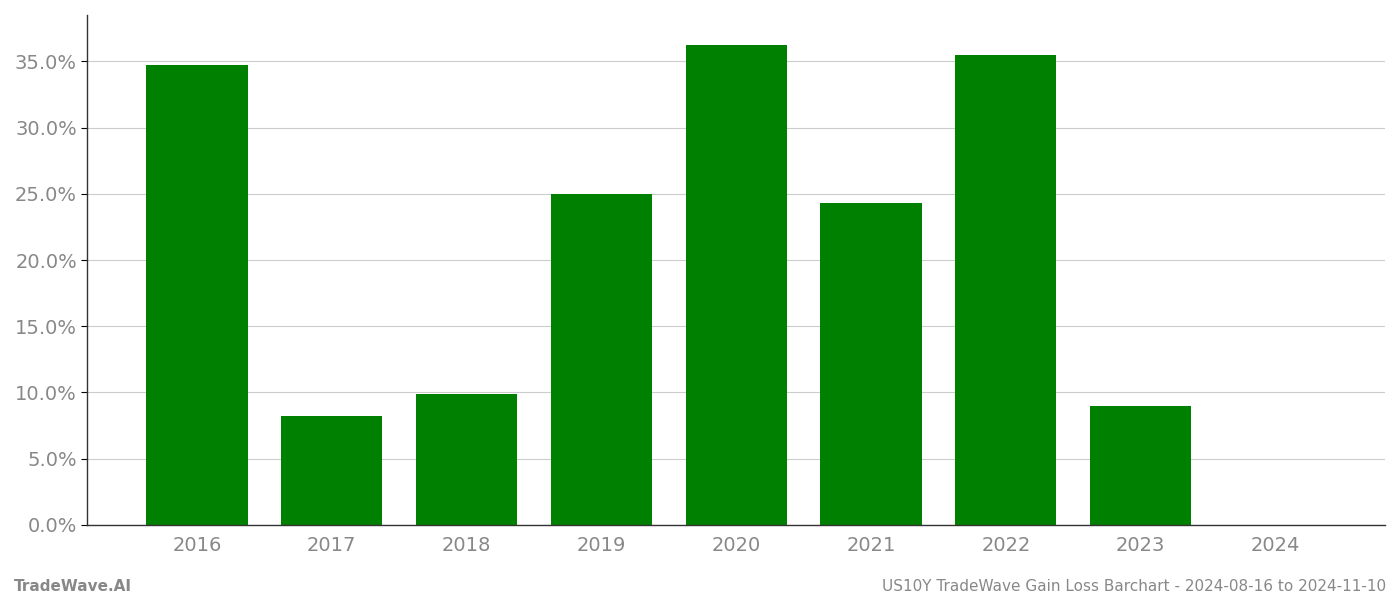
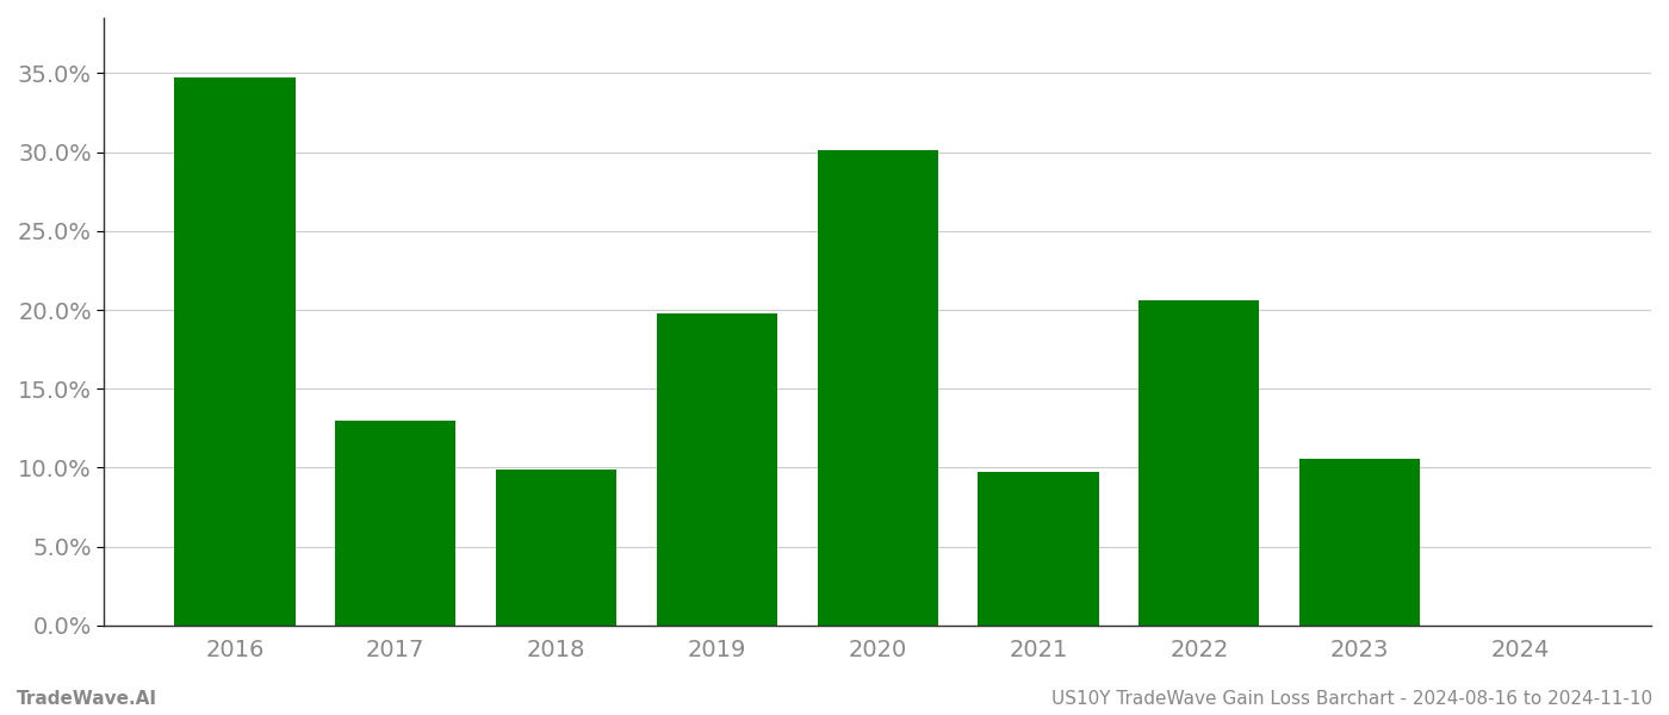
2017: 8.2% -> 13.0%
2019: 25.0% -> 19.8%
2020: 36.2% -> 30.1%
2021: 24.3% -> 9.7%
2022: 35.5% -> 20.6%
2023: 9.0% -> 10.6%
